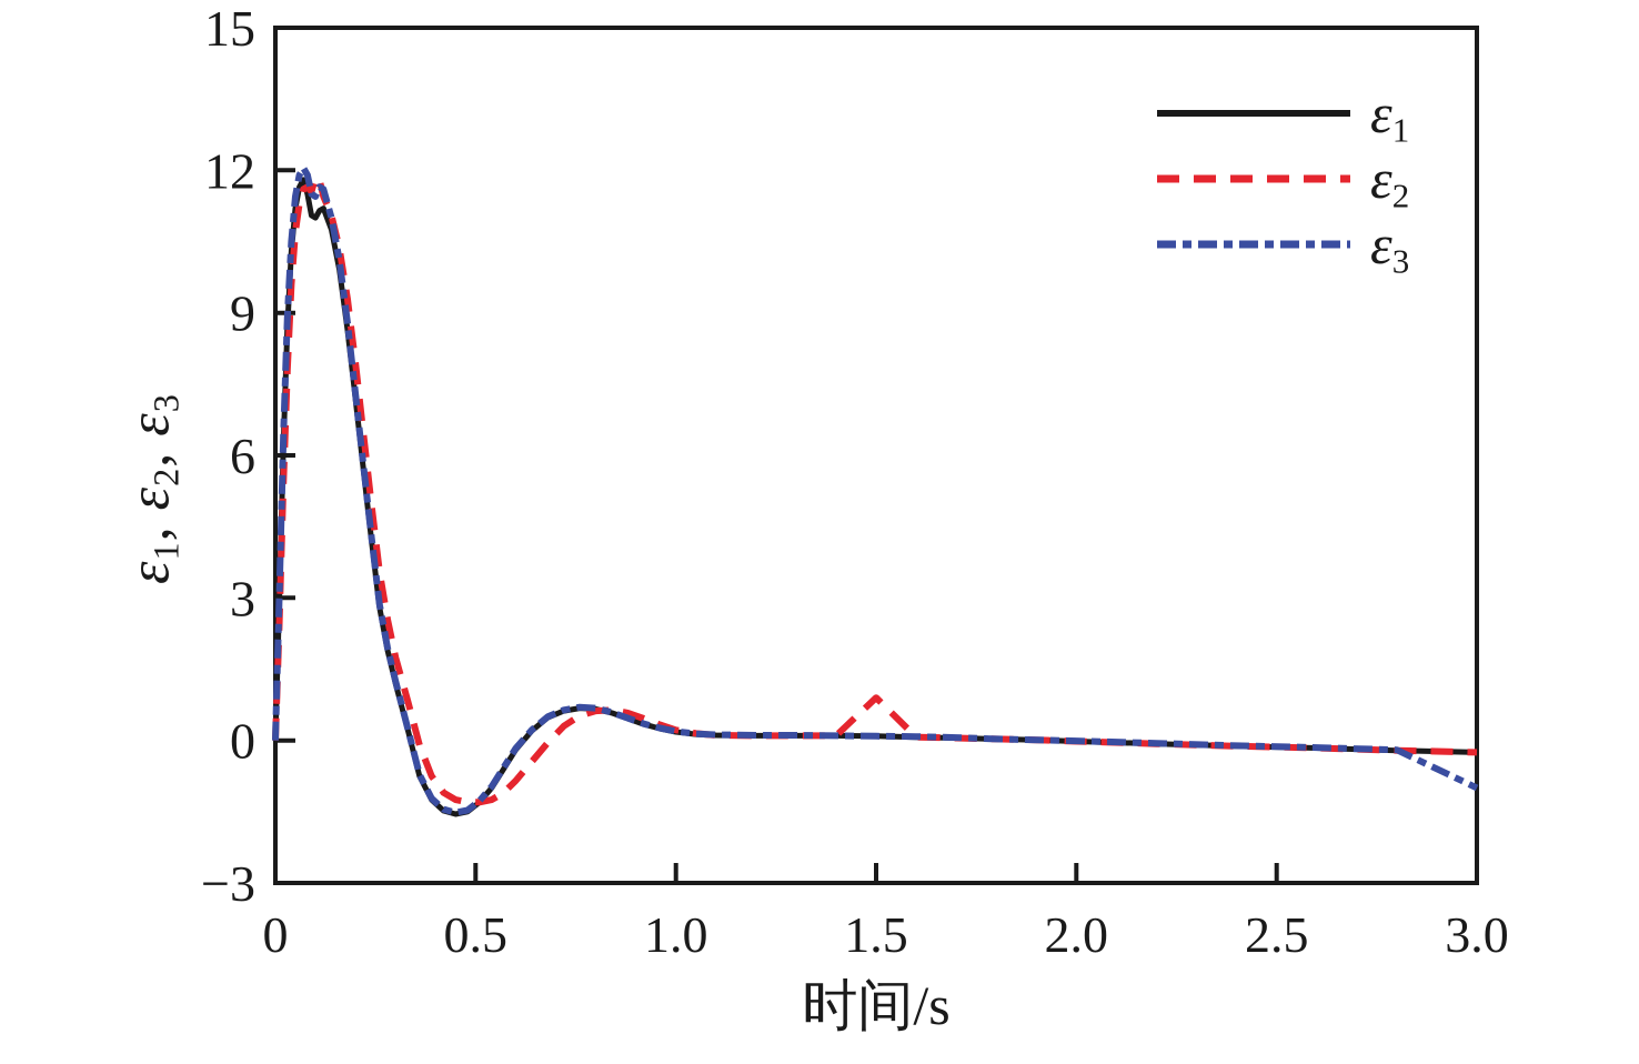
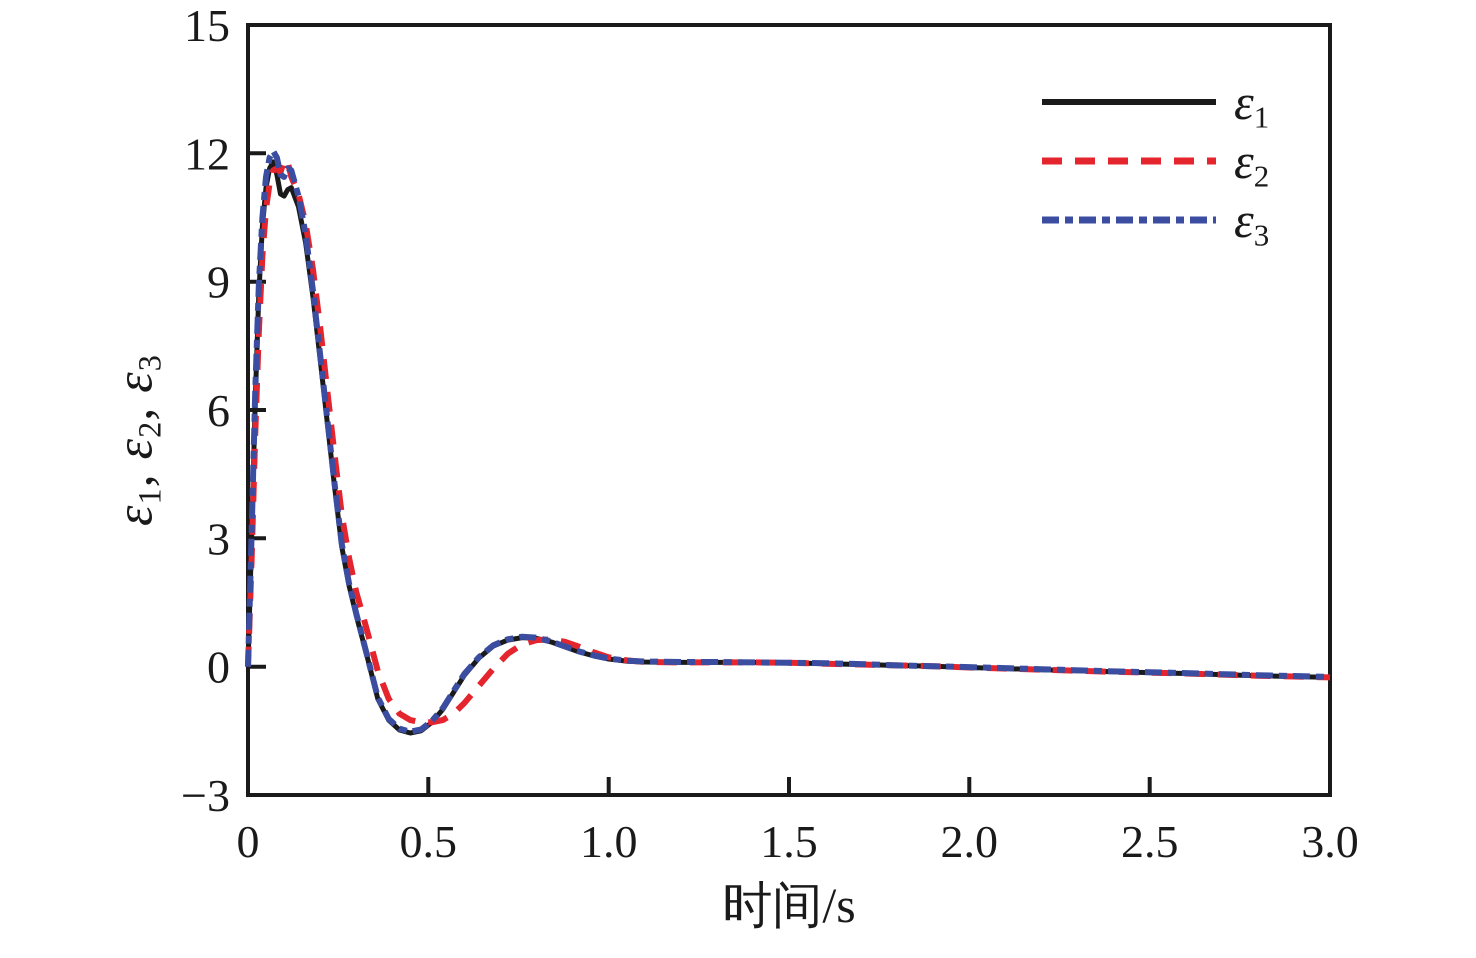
ε2/1.5: 0.9 -> 0.1
ε3/3.0: -1.0 -> -0.2
